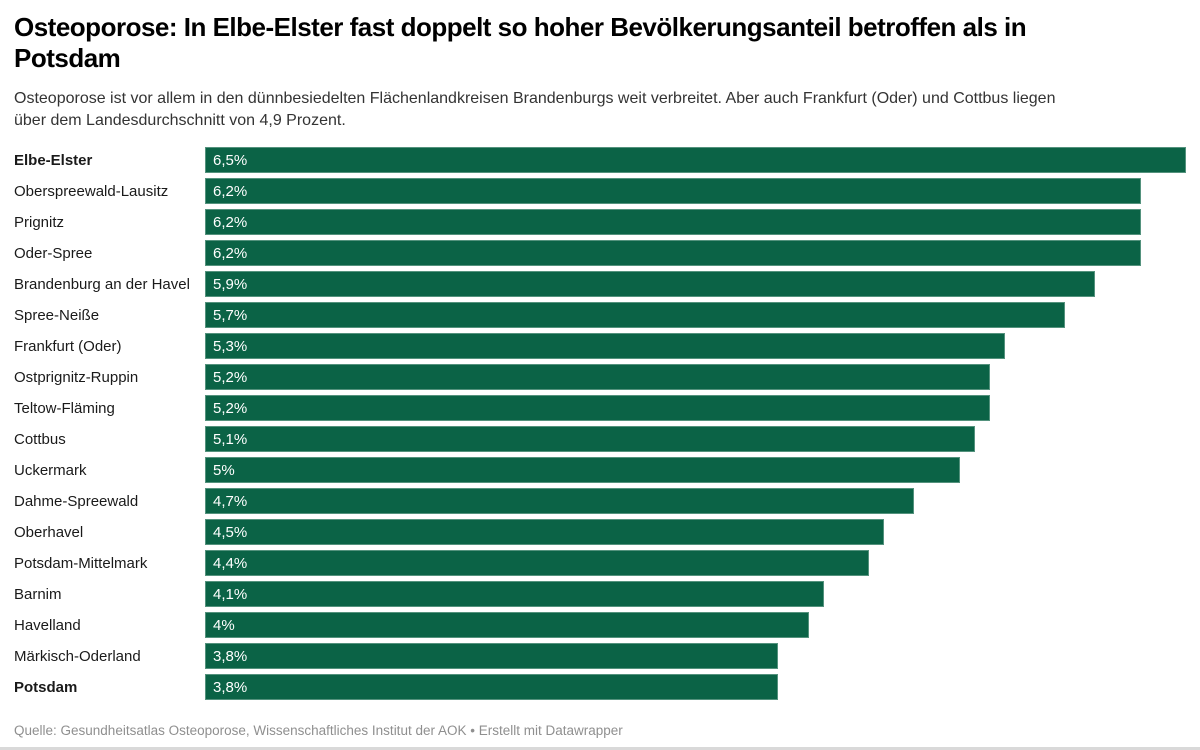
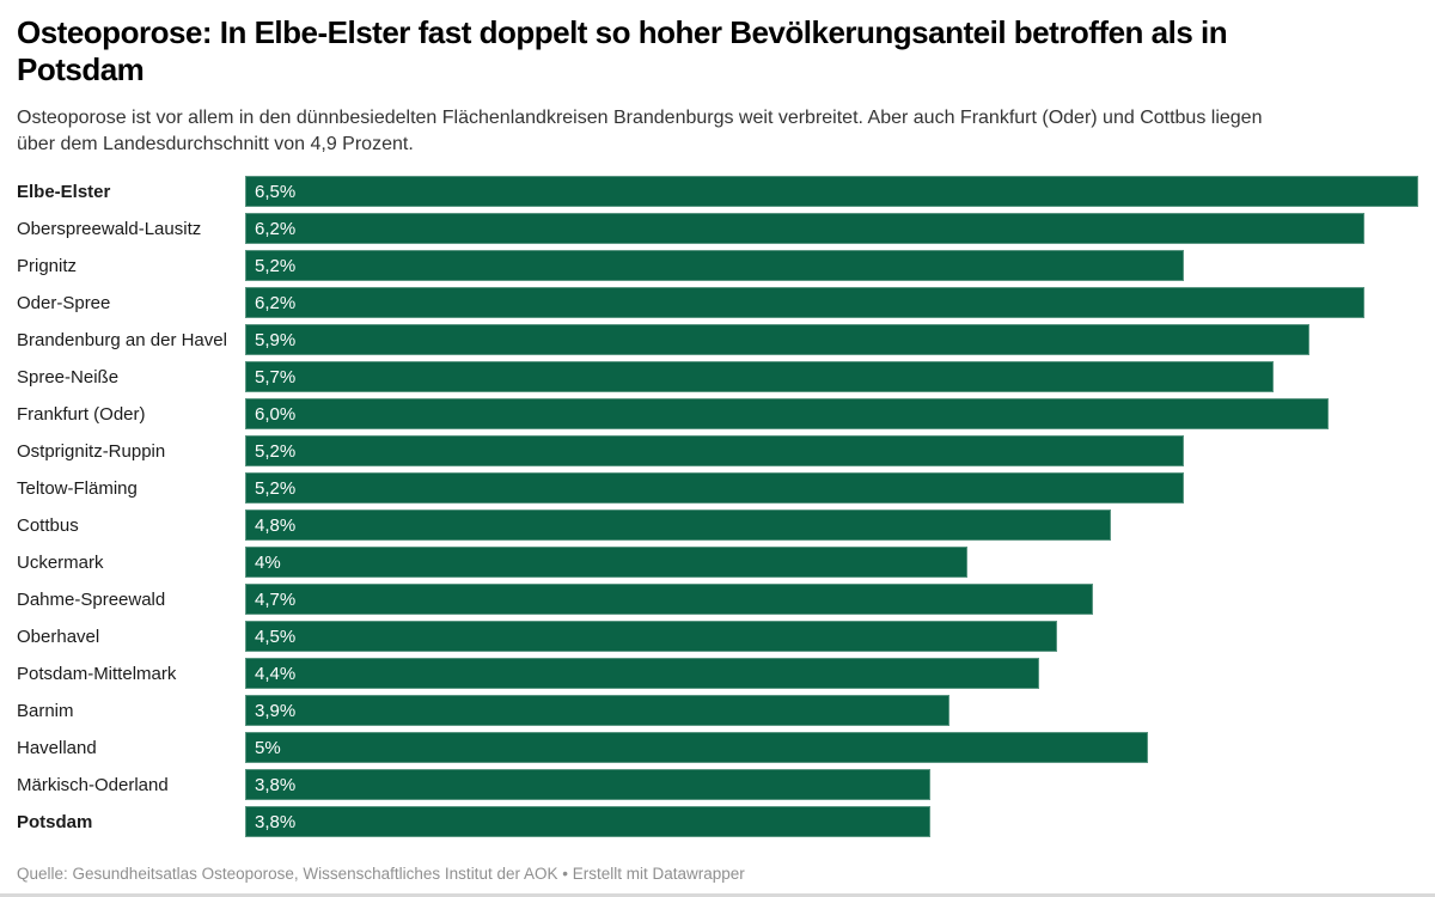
Prignitz: 6,2% -> 5,2%
Frankfurt (Oder): 5,3% -> 6,0%
Cottbus: 5,1% -> 4,8%
Uckermark: 5% -> 4%
Barnim: 4,1% -> 3,9%
Havelland: 4% -> 5%
